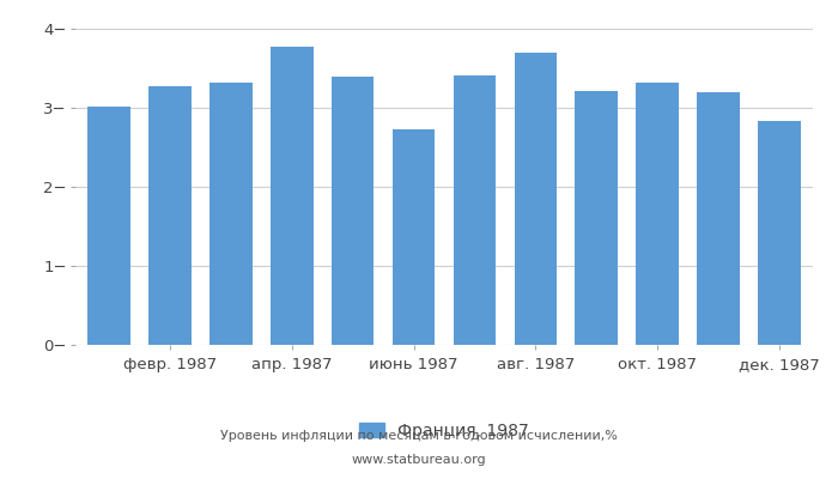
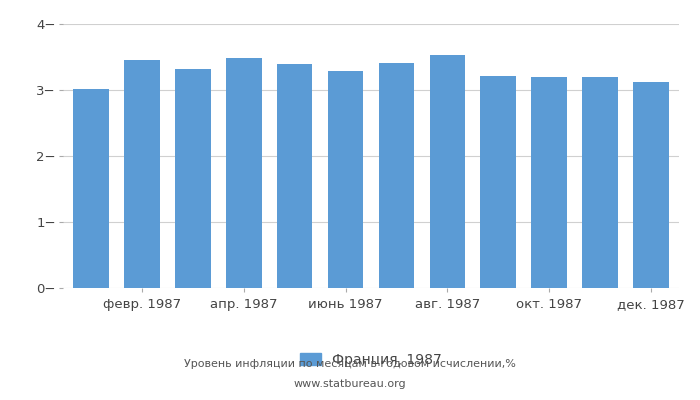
февр. 1987: 3.28- -> 3.46-
апр. 1987: 3.78- -> 3.49-
июнь 1987: 2.72- -> 3.29-
авг. 1987: 3.70- -> 3.53-
окт. 1987: 3.32- -> 3.19-
дек. 1987: 2.84- -> 3.12-
